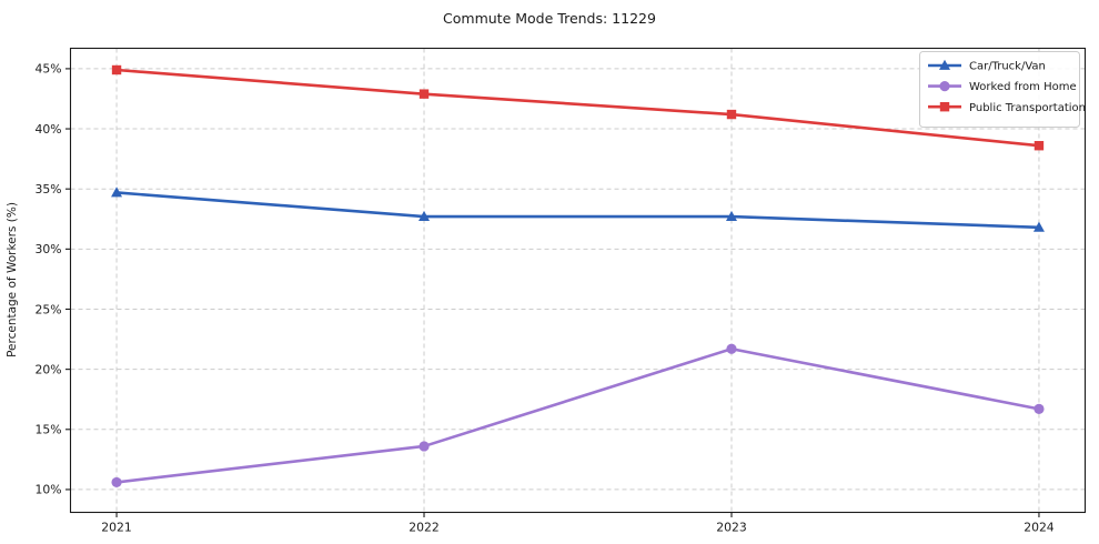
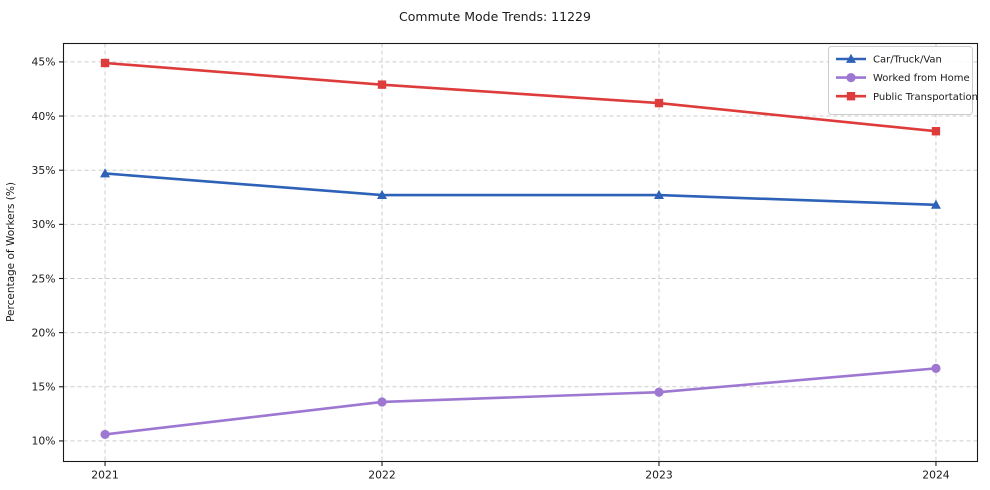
Worked from Home/2023: 21.7% -> 14.5%
